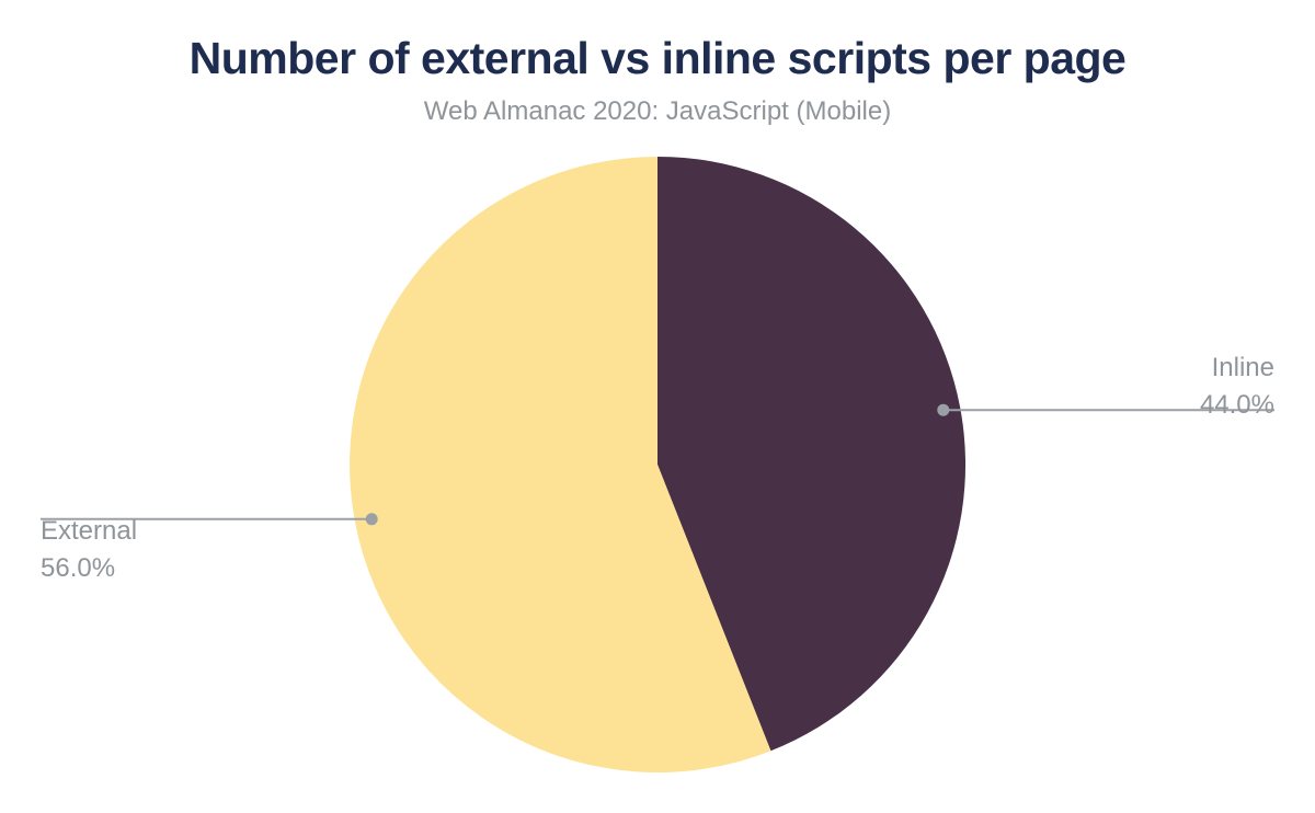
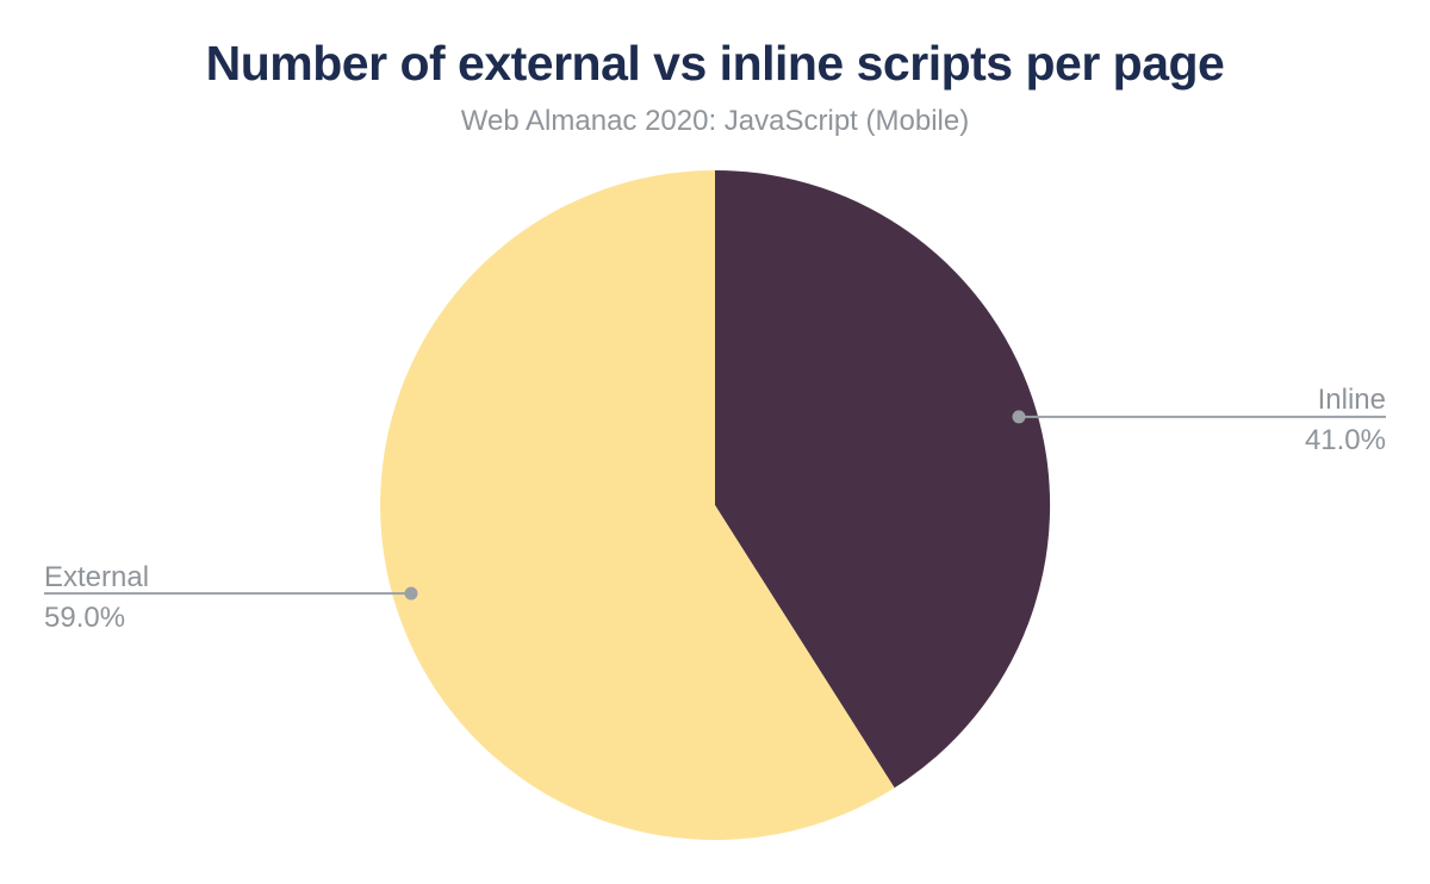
Inline: 44.0% -> 41.0%
External: 56.0% -> 59.0%
